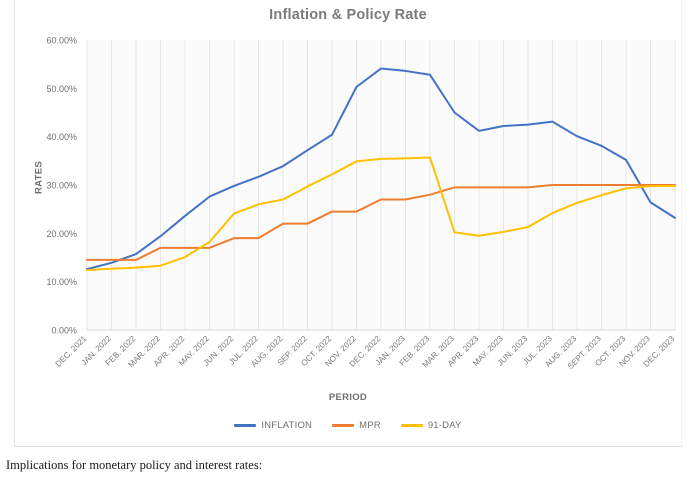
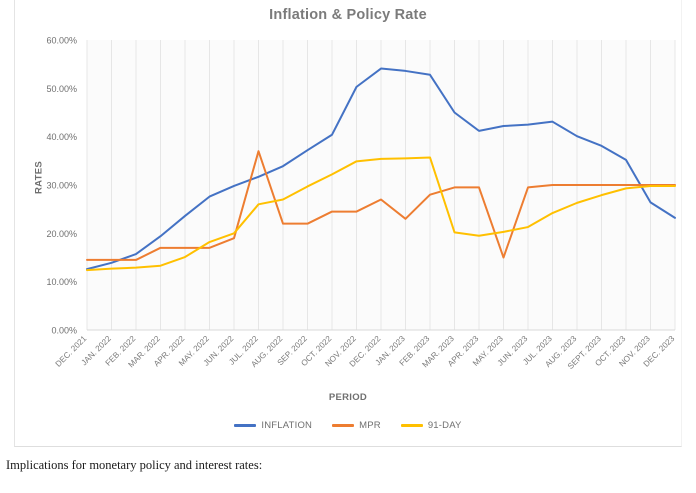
91-DAY/JUN. 2022: 24% -> 20%
MPR/JUL. 2022: 19% -> 37%
MPR/JAN. 2023: 27% -> 23%
MPR/MAY. 2023: 30% -> 15%
